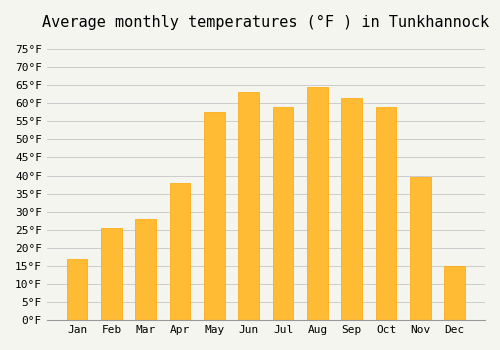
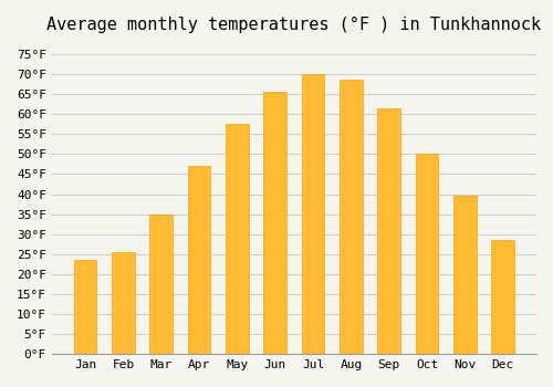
Jan: 17.0°F -> 23.5°F
Mar: 28.0°F -> 35.0°F
Apr: 38.0°F -> 47.0°F
Jun: 63.0°F -> 65.5°F
Jul: 59.0°F -> 70.0°F
Aug: 64.5°F -> 68.5°F
Oct: 59.0°F -> 50.0°F
Dec: 15.0°F -> 28.5°F
